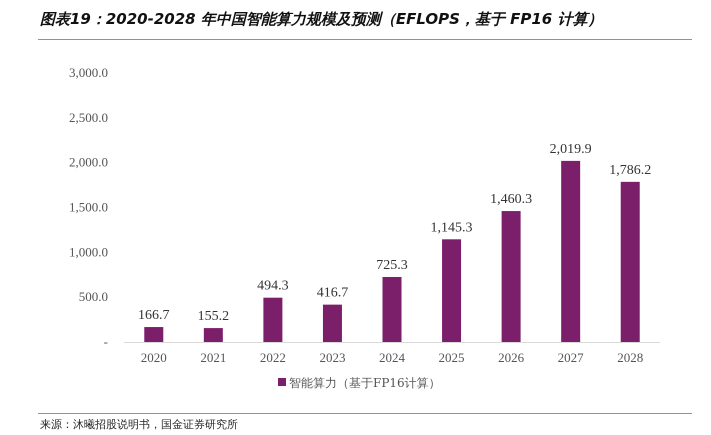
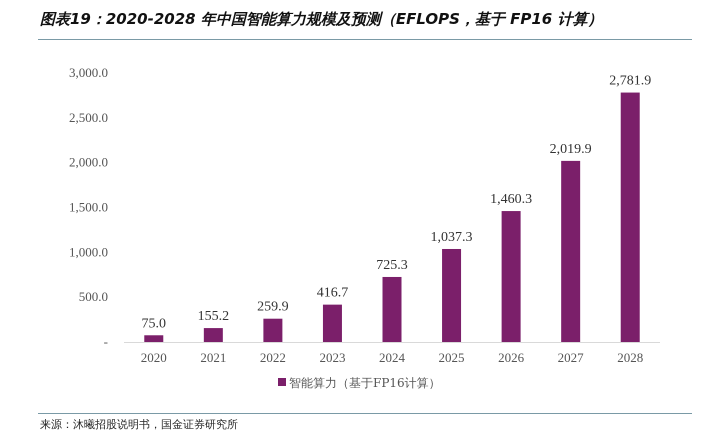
2020: 166.7 -> 75.0
2022: 494.3 -> 259.9
2025: 1,145.3 -> 1,037.3
2028: 1,786.2 -> 2,781.9
